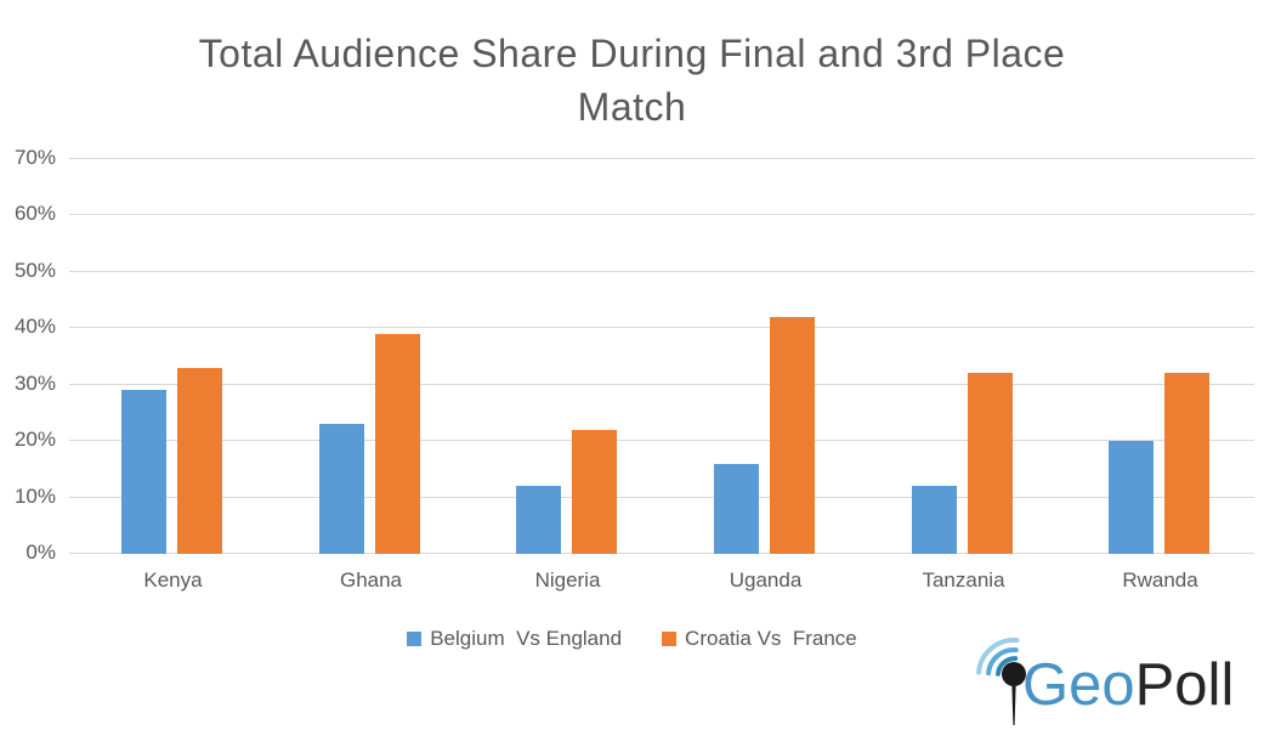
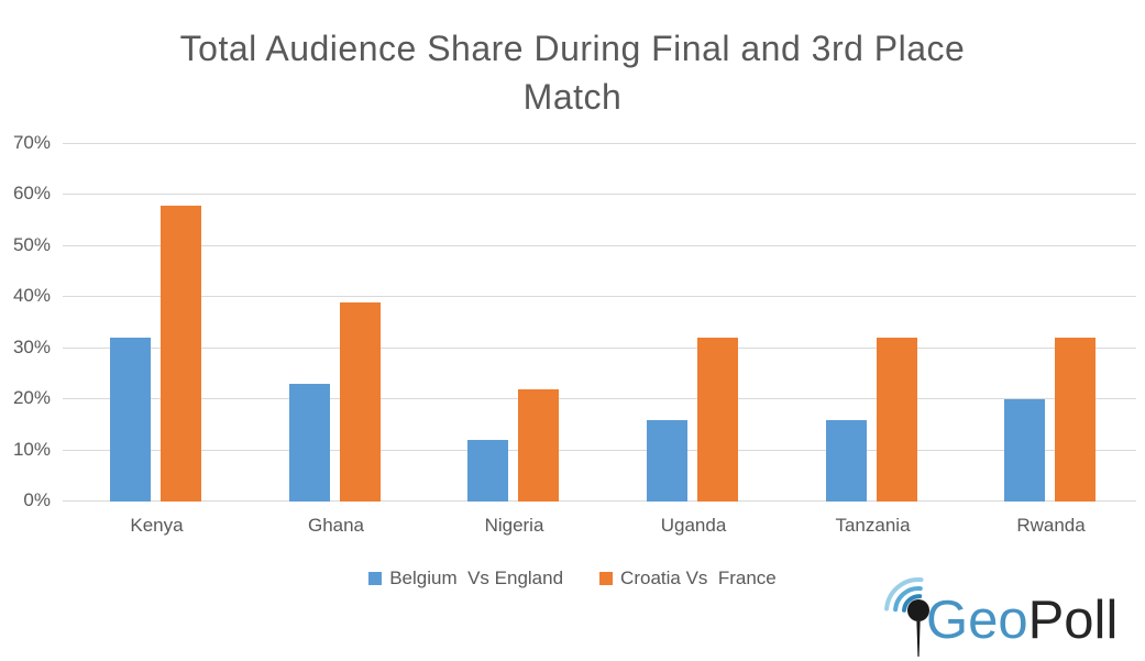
Belgium Vs England/Kenya: 29% -> 32%
Croatia Vs France/Kenya: 33% -> 58%
Croatia Vs France/Uganda: 42% -> 32%
Belgium Vs England/Tanzania: 12% -> 16%
